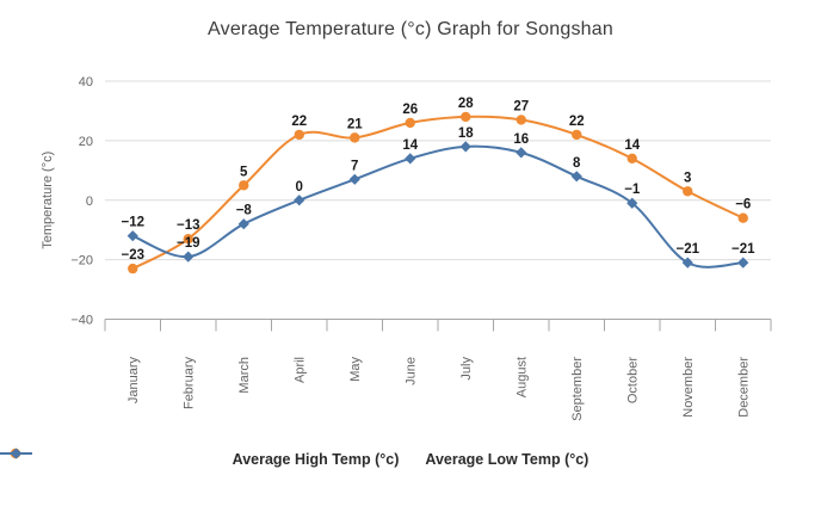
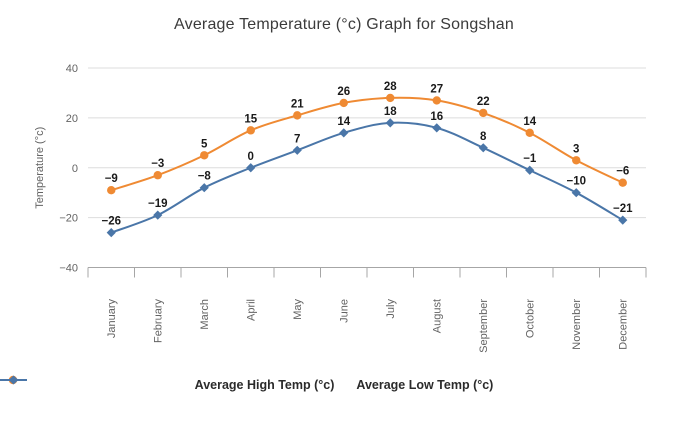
Average High Temp (°c)/January: −23 -> −9
Average Low Temp (°c)/January: −12 -> −26
Average High Temp (°c)/February: −13 -> −3
Average High Temp (°c)/April: 22 -> 15
Average Low Temp (°c)/November: −21 -> −10
